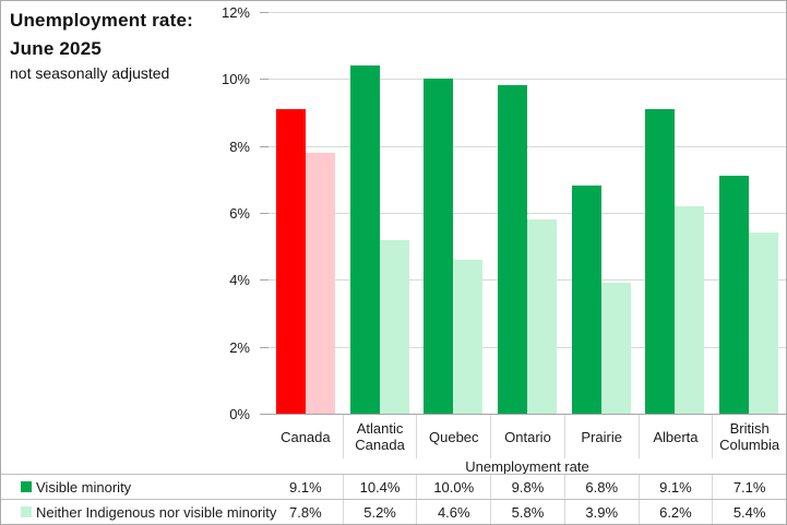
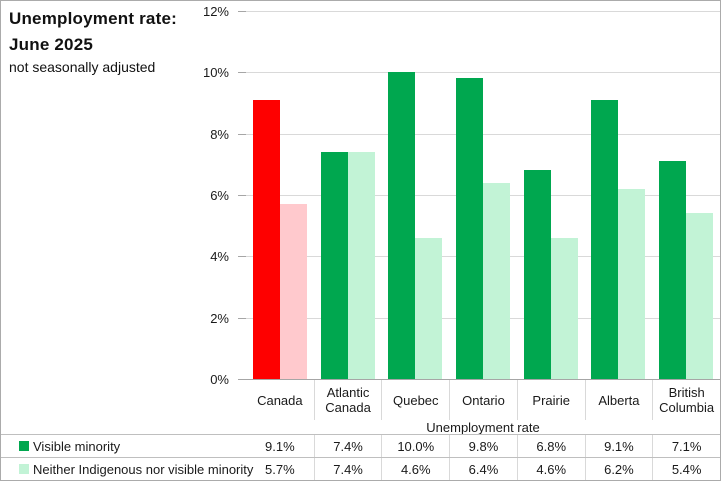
Neither Indigenous nor visible minority/Canada: 7.8% -> 5.7%
Visible minority/Atlantic Canada: 10.4% -> 7.4%
Neither Indigenous nor visible minority/Atlantic Canada: 5.2% -> 7.4%
Neither Indigenous nor visible minority/Ontario: 5.8% -> 6.4%
Neither Indigenous nor visible minority/Prairie: 3.9% -> 4.6%
